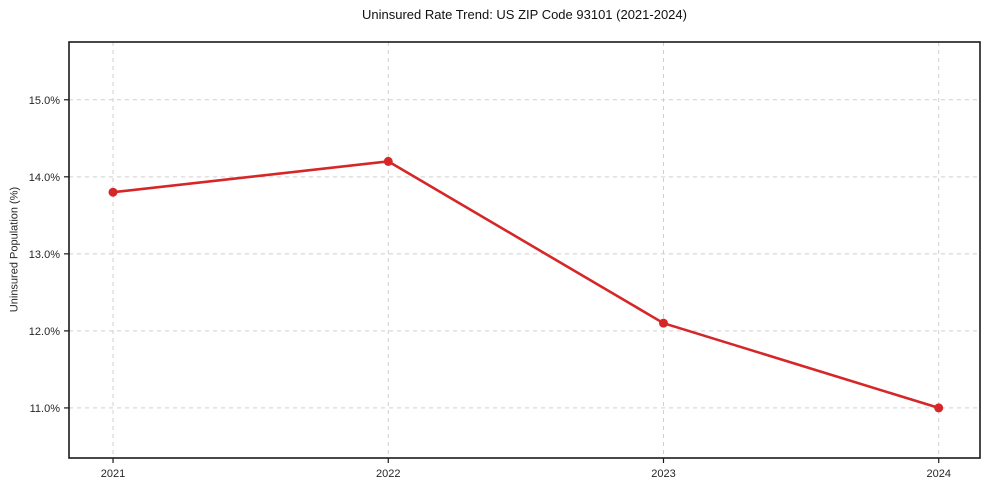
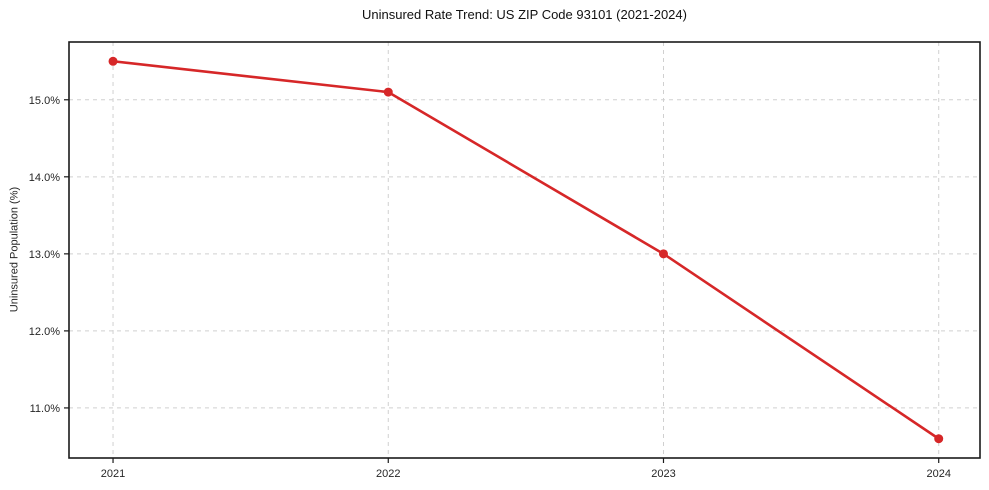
2021: 13.8% -> 15.5%
2022: 14.2% -> 15.1%
2023: 12.1% -> 13.0%
2024: 11.0% -> 10.6%
